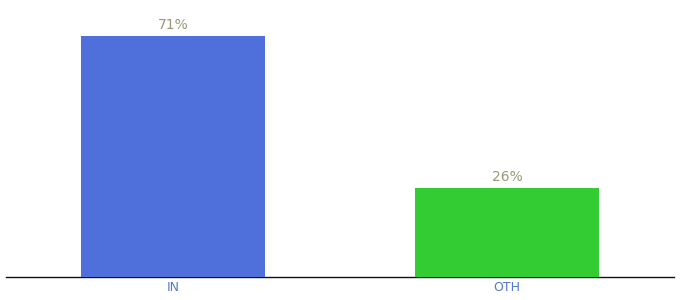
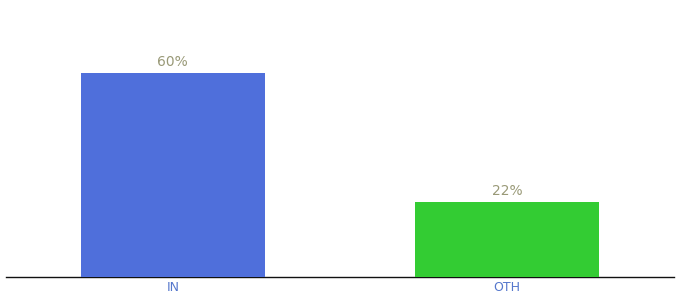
IN: 71% -> 60%
OTH: 26% -> 22%
